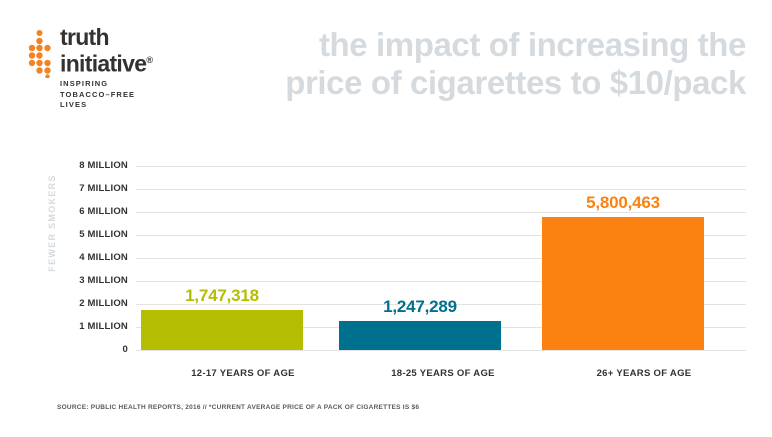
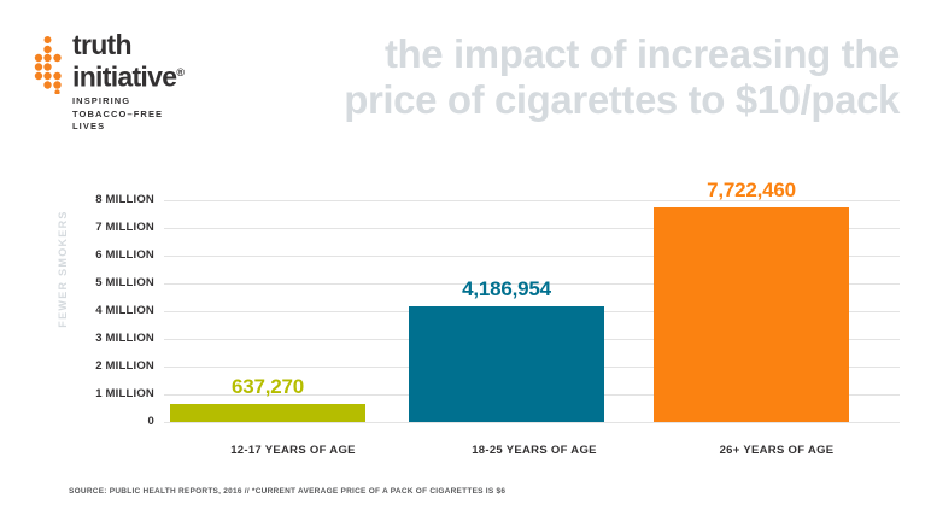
12-17 YEARS OF AGE: 1,747,318 -> 637,270
18-25 YEARS OF AGE: 1,247,289 -> 4,186,954
26+ YEARS OF AGE: 5,800,463 -> 7,722,460
